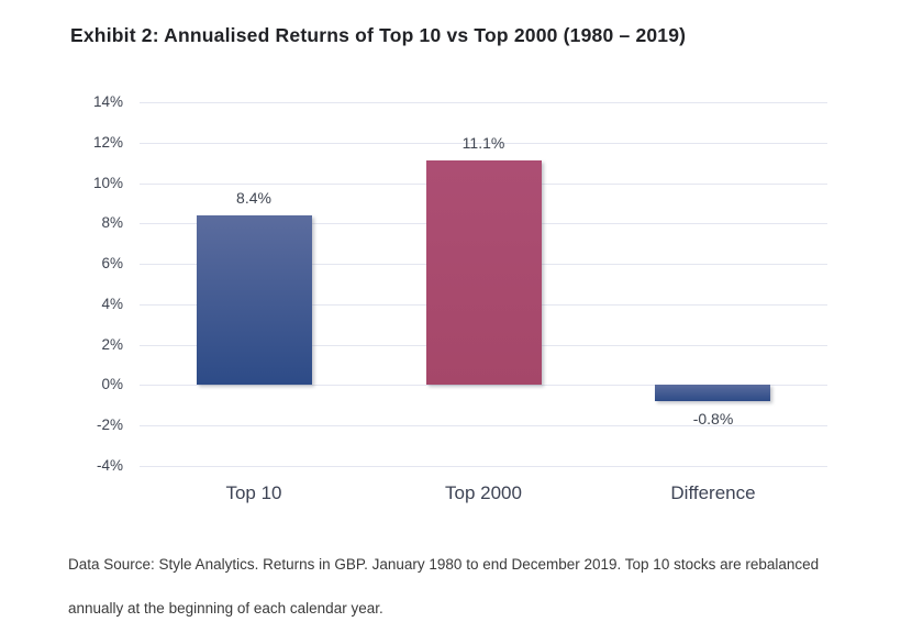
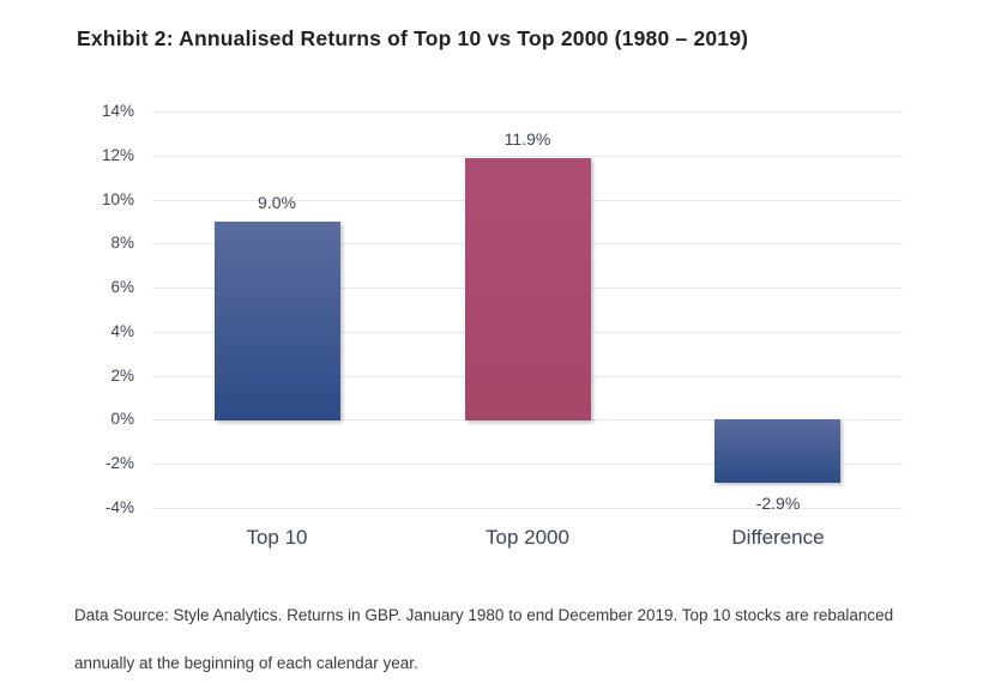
Top 10: 8.4% -> 9.0%
Top 2000: 11.1% -> 11.9%
Difference: -0.8% -> -2.9%
